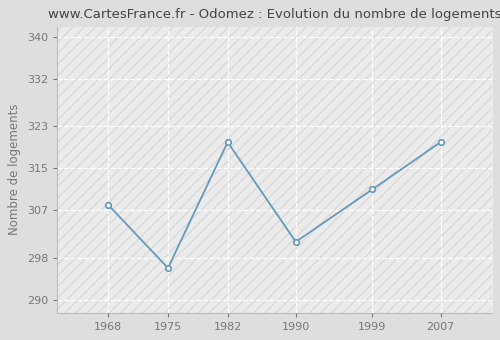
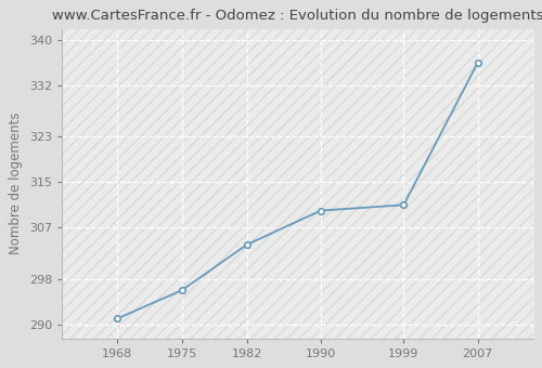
1968: 308 -> 291
1982: 320 -> 304
1990: 301 -> 310
2007: 320 -> 336
